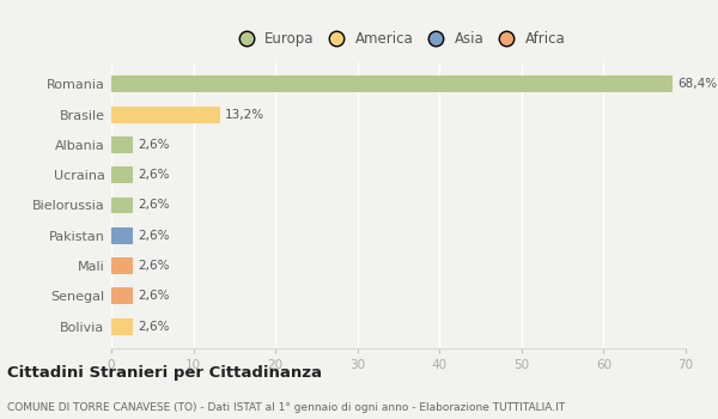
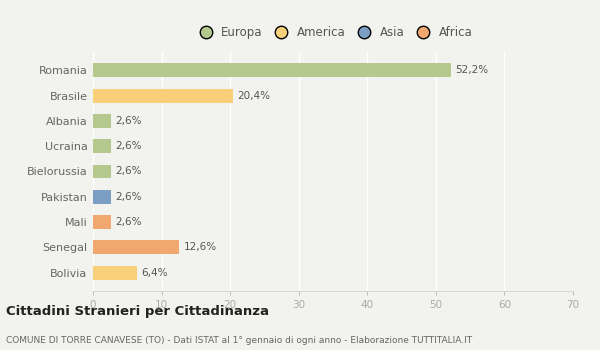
Romania: 68,4% -> 52,2%
Brasile: 13,2% -> 20,4%
Senegal: 2,6% -> 12,6%
Bolivia: 2,6% -> 6,4%
